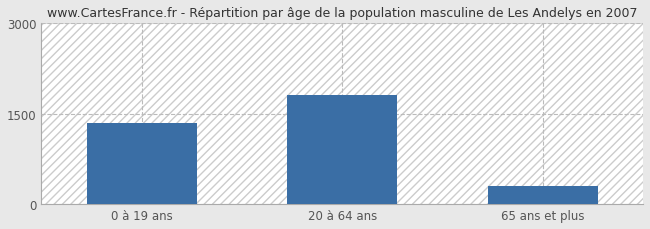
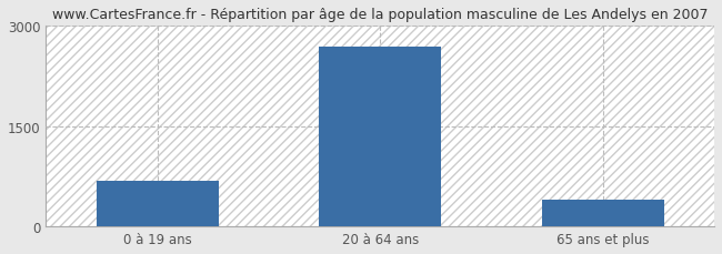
0 à 19 ans: 1350 -> 680
20 à 64 ans: 1800 -> 2680
65 ans et plus: 300 -> 400
